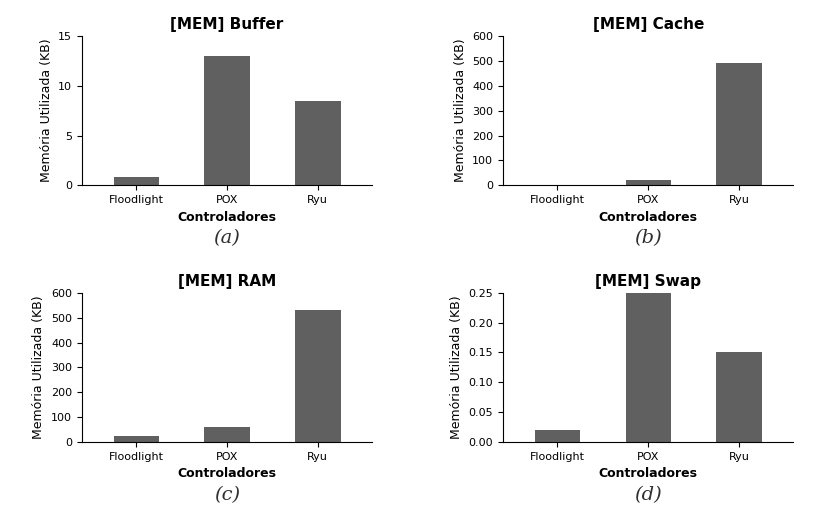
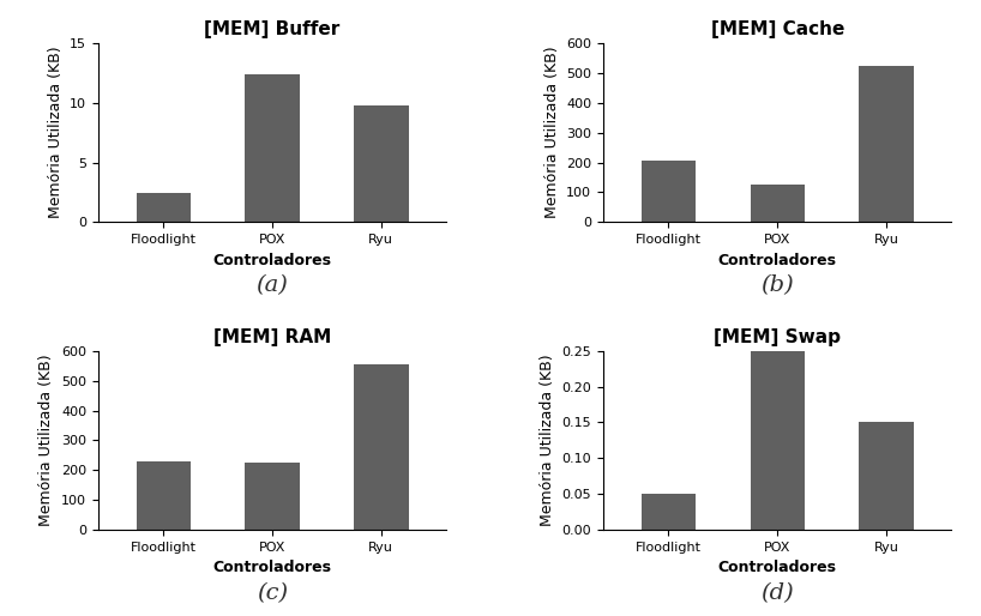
[MEM] Buffer/Floodlight: 0.8 -> 2.4
[MEM] Buffer/POX: 13.0 -> 12.4
[MEM] Buffer/Ryu: 8.5 -> 9.8
[MEM] Cache/Floodlight: 0 -> 205
[MEM] Cache/POX: 20 -> 125
[MEM] Cache/Ryu: 490 -> 525
[MEM] RAM/Floodlight: 25 -> 230
[MEM] RAM/POX: 62 -> 225
[MEM] RAM/Ryu: 530 -> 555
[MEM] Swap/Floodlight: 0.02 -> 0.05
